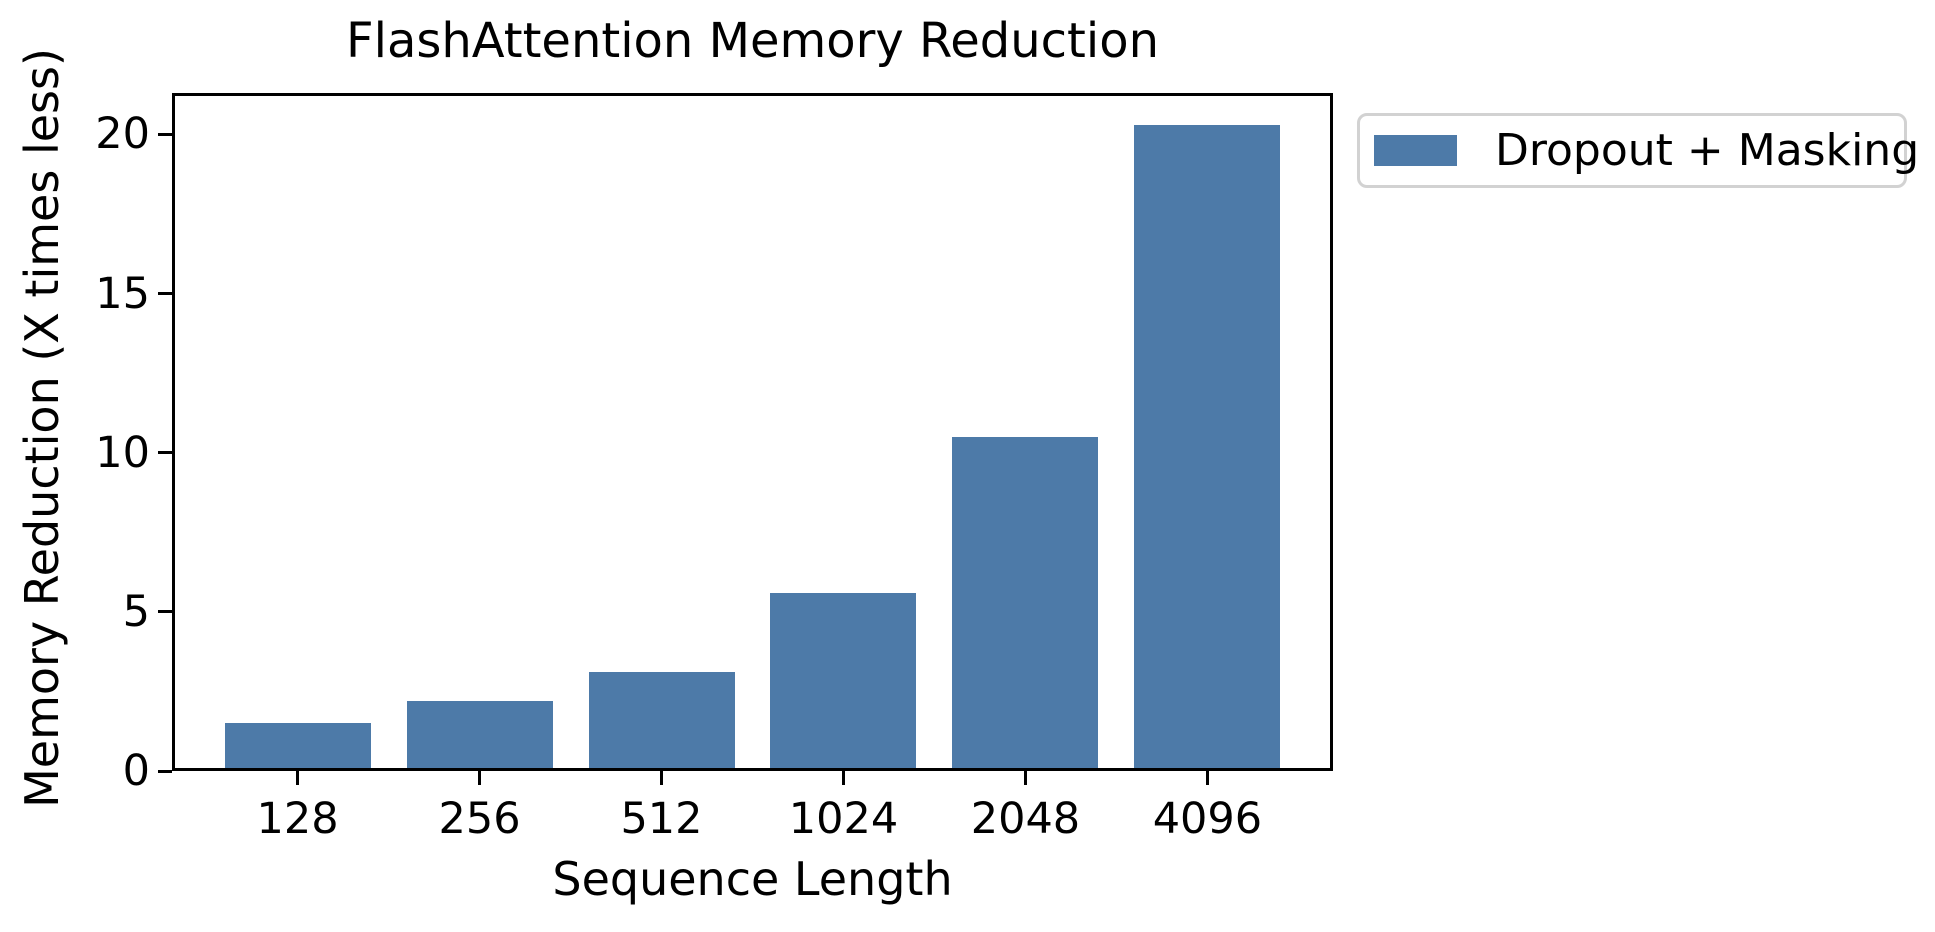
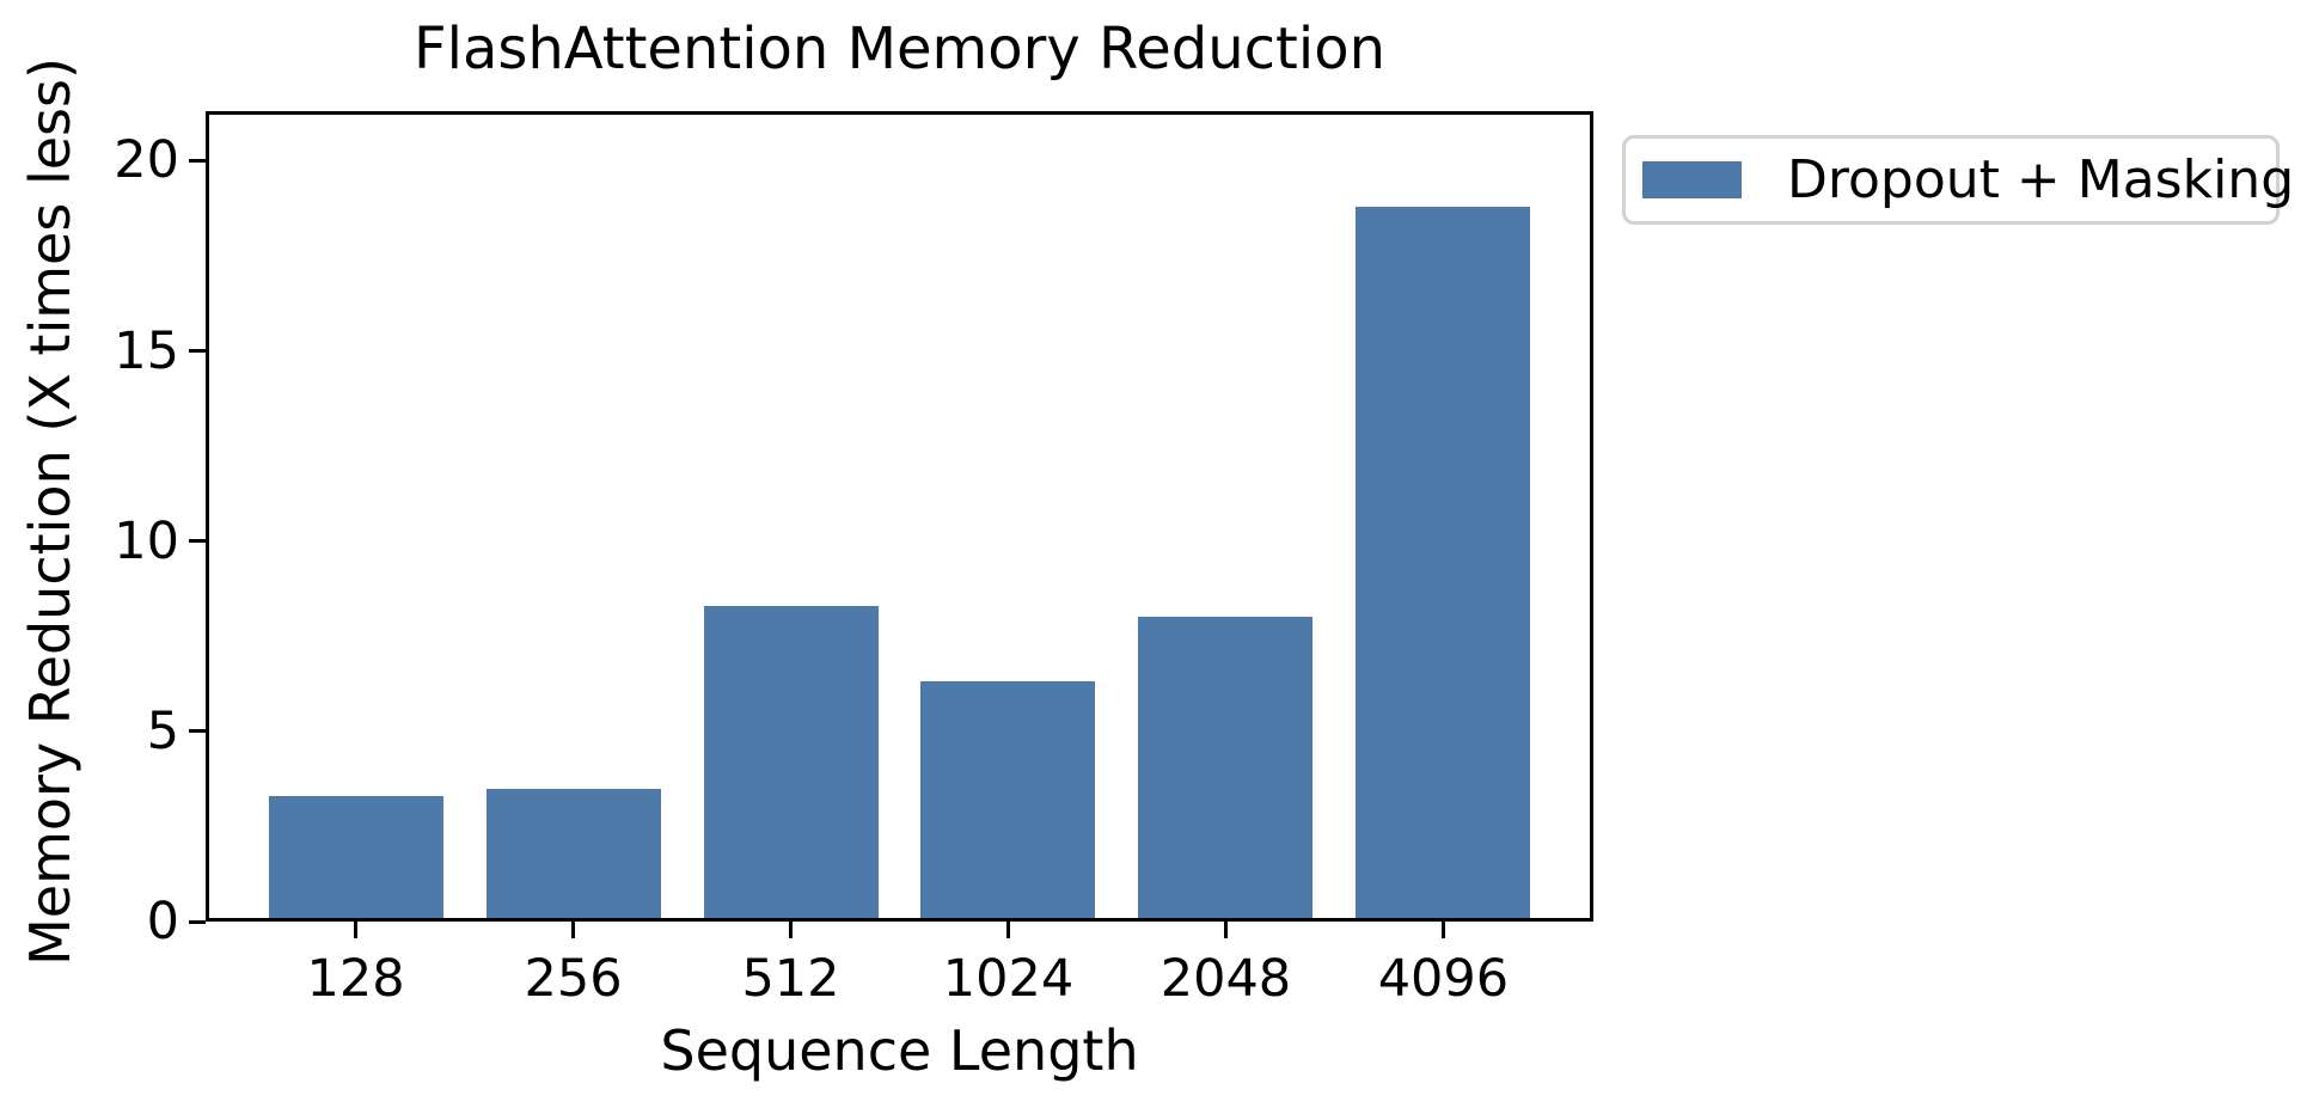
128: 1.5 -> 3.3
256: 2.2 -> 3.5
512: 3.1 -> 8.3
1024: 5.6 -> 6.3
2048: 10.5 -> 8.0
4096: 20.3 -> 18.8
